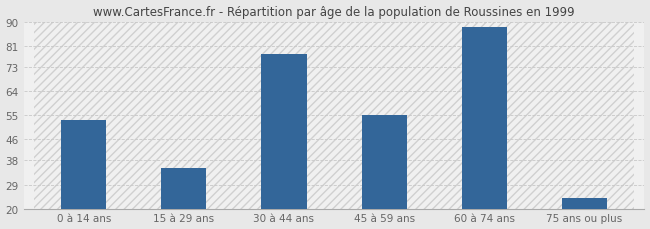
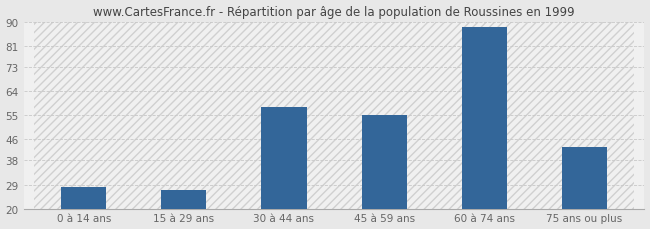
0 à 14 ans: 53 -> 28
15 à 29 ans: 35 -> 27
30 à 44 ans: 78 -> 58
75 ans ou plus: 24 -> 43
